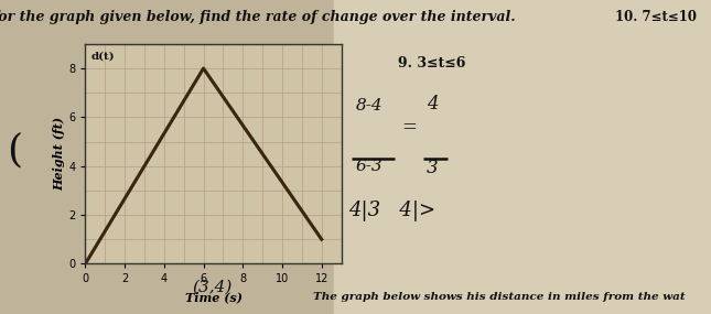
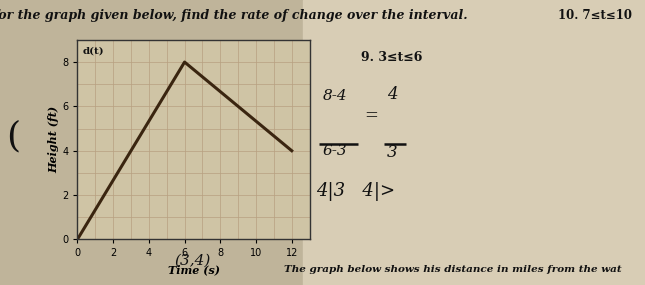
12: 1 -> 4
